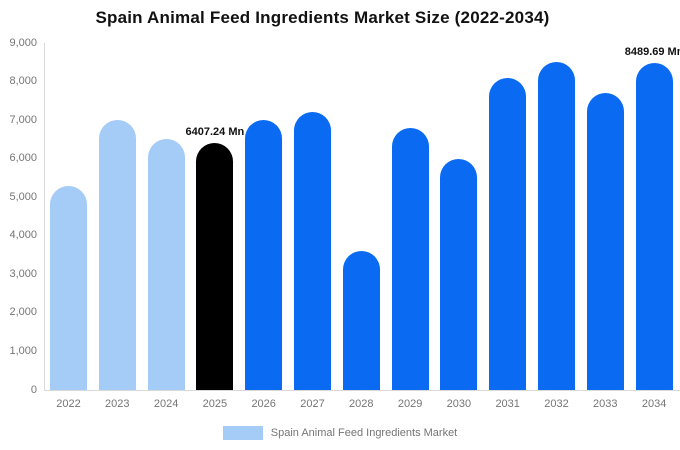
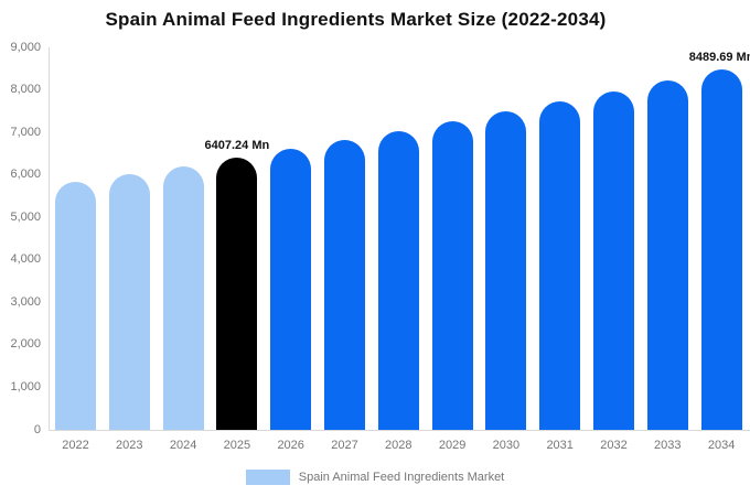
2022: 5300 -> 5800
2023: 7000 -> 6000
2024: 6500 -> 6200
2026: 7000 -> 6600
2027: 7200 -> 6800
2028: 3600 -> 7000
2029: 6800 -> 7300
2030: 6000 -> 7500
2031: 8100 -> 7700
2032: 8500 -> 8000
2033: 7700 -> 8200
